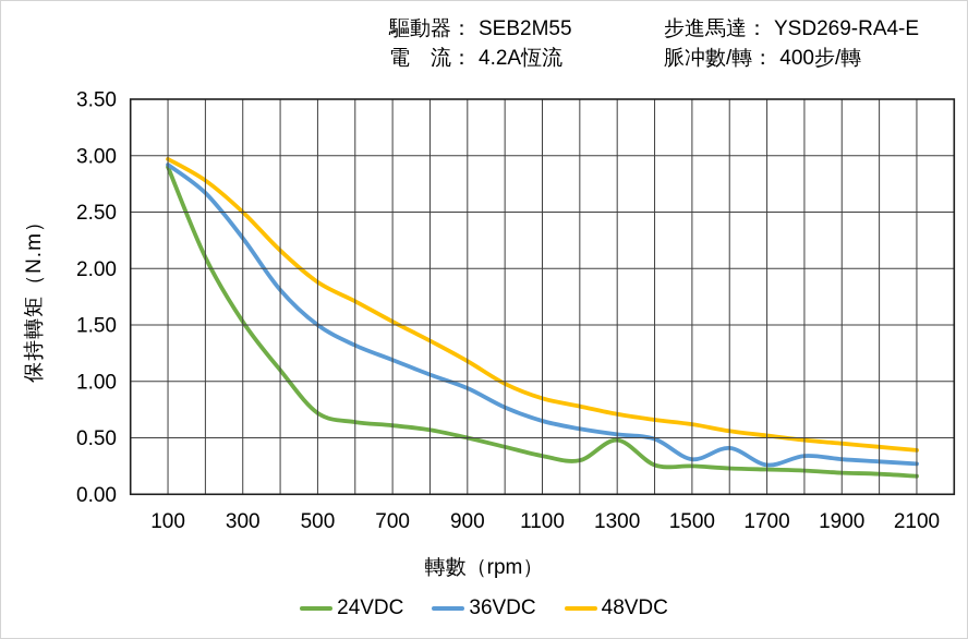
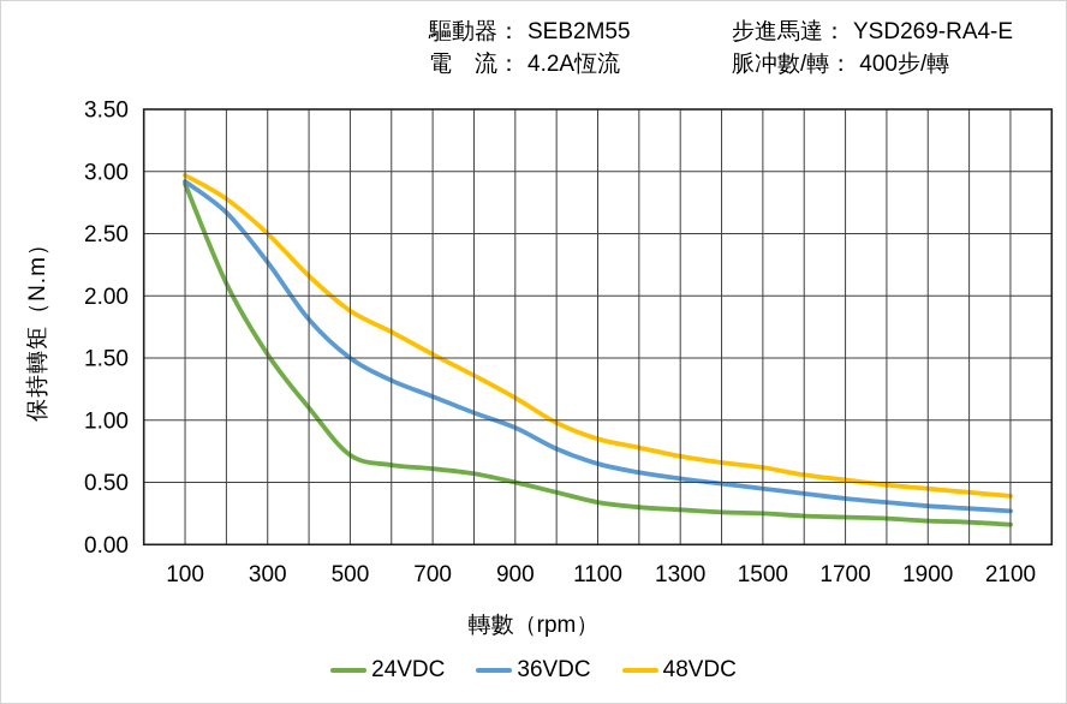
24VDC/1300: 0.48 -> 0.28
36VDC/1500: 0.31 -> 0.45
36VDC/1700: 0.26 -> 0.37
